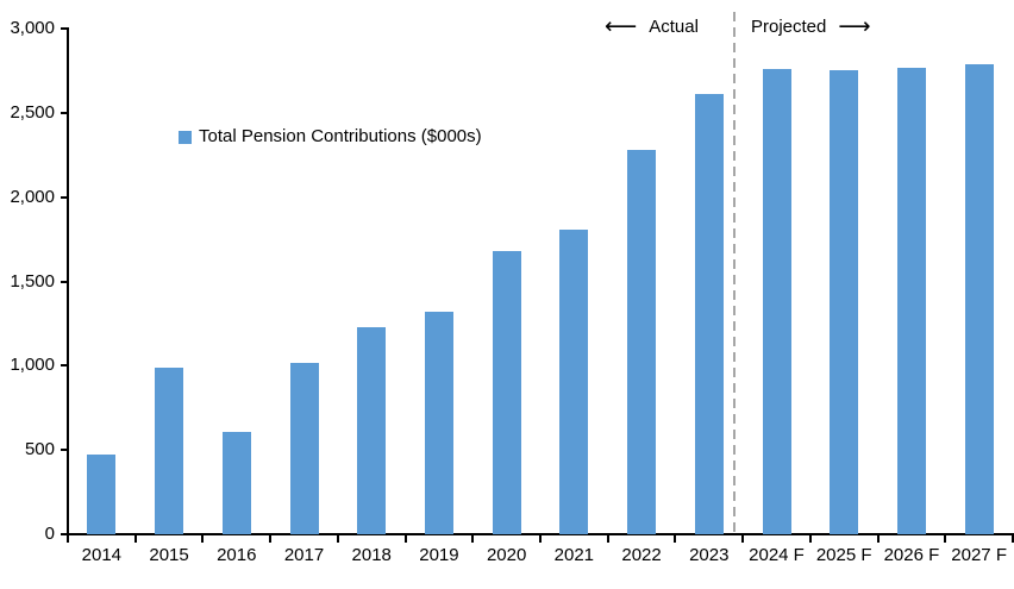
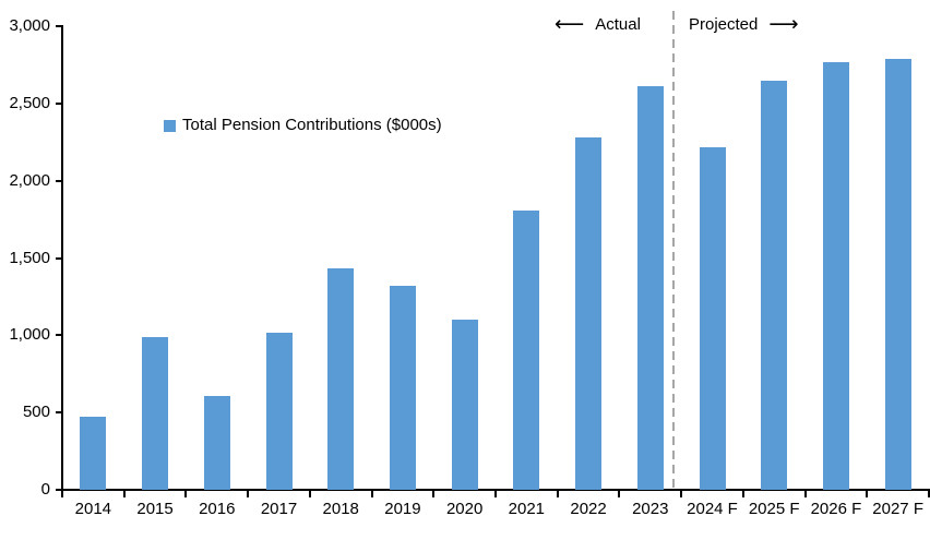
2018: 1230 -> 1430
2020: 1680 -> 1100
2024 F: 2760 -> 2220
2025 F: 2750 -> 2650
